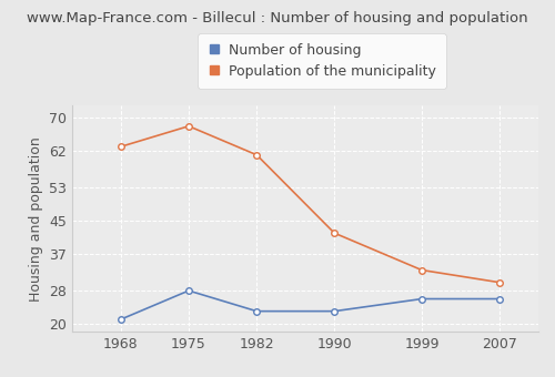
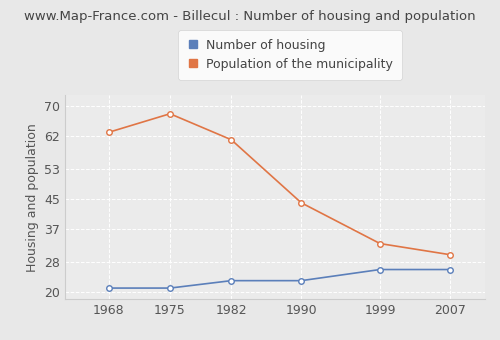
Number of housing/1975: 28 -> 21
Population of the municipality/1990: 42 -> 44
